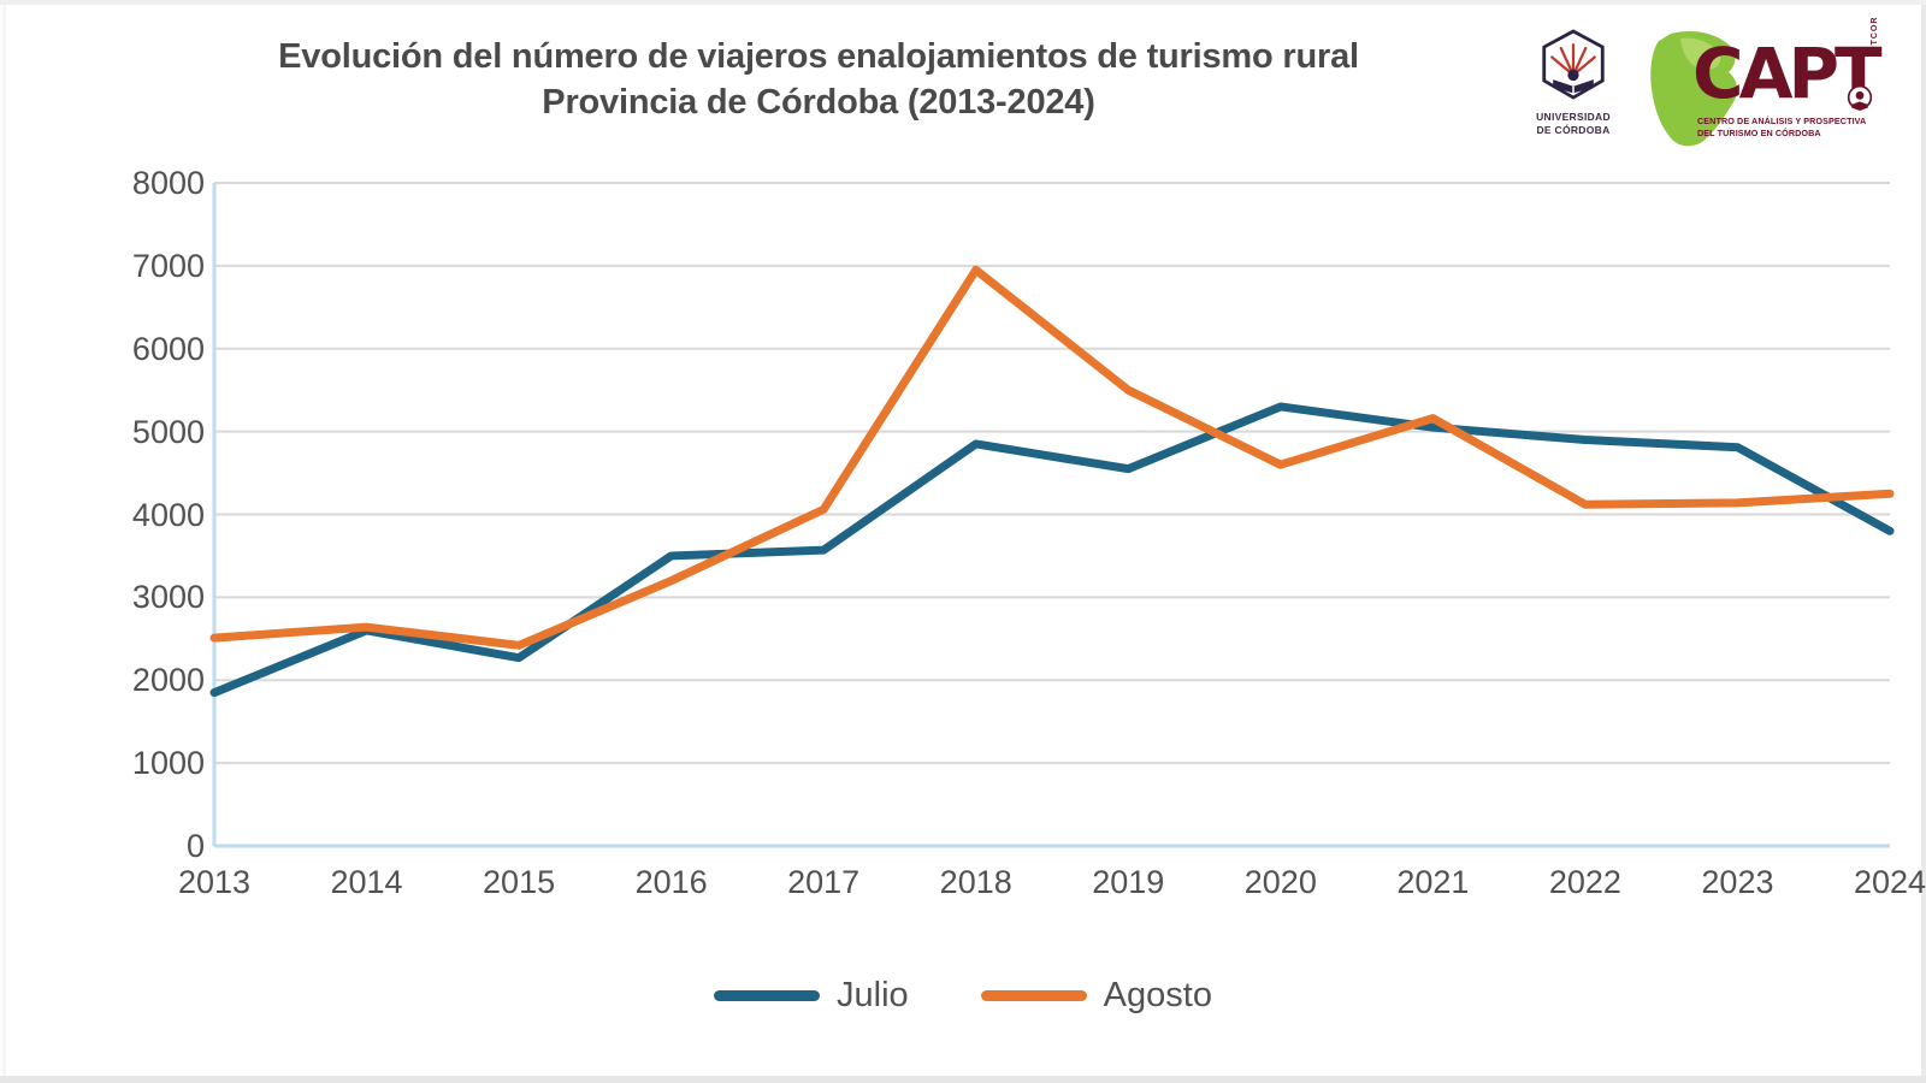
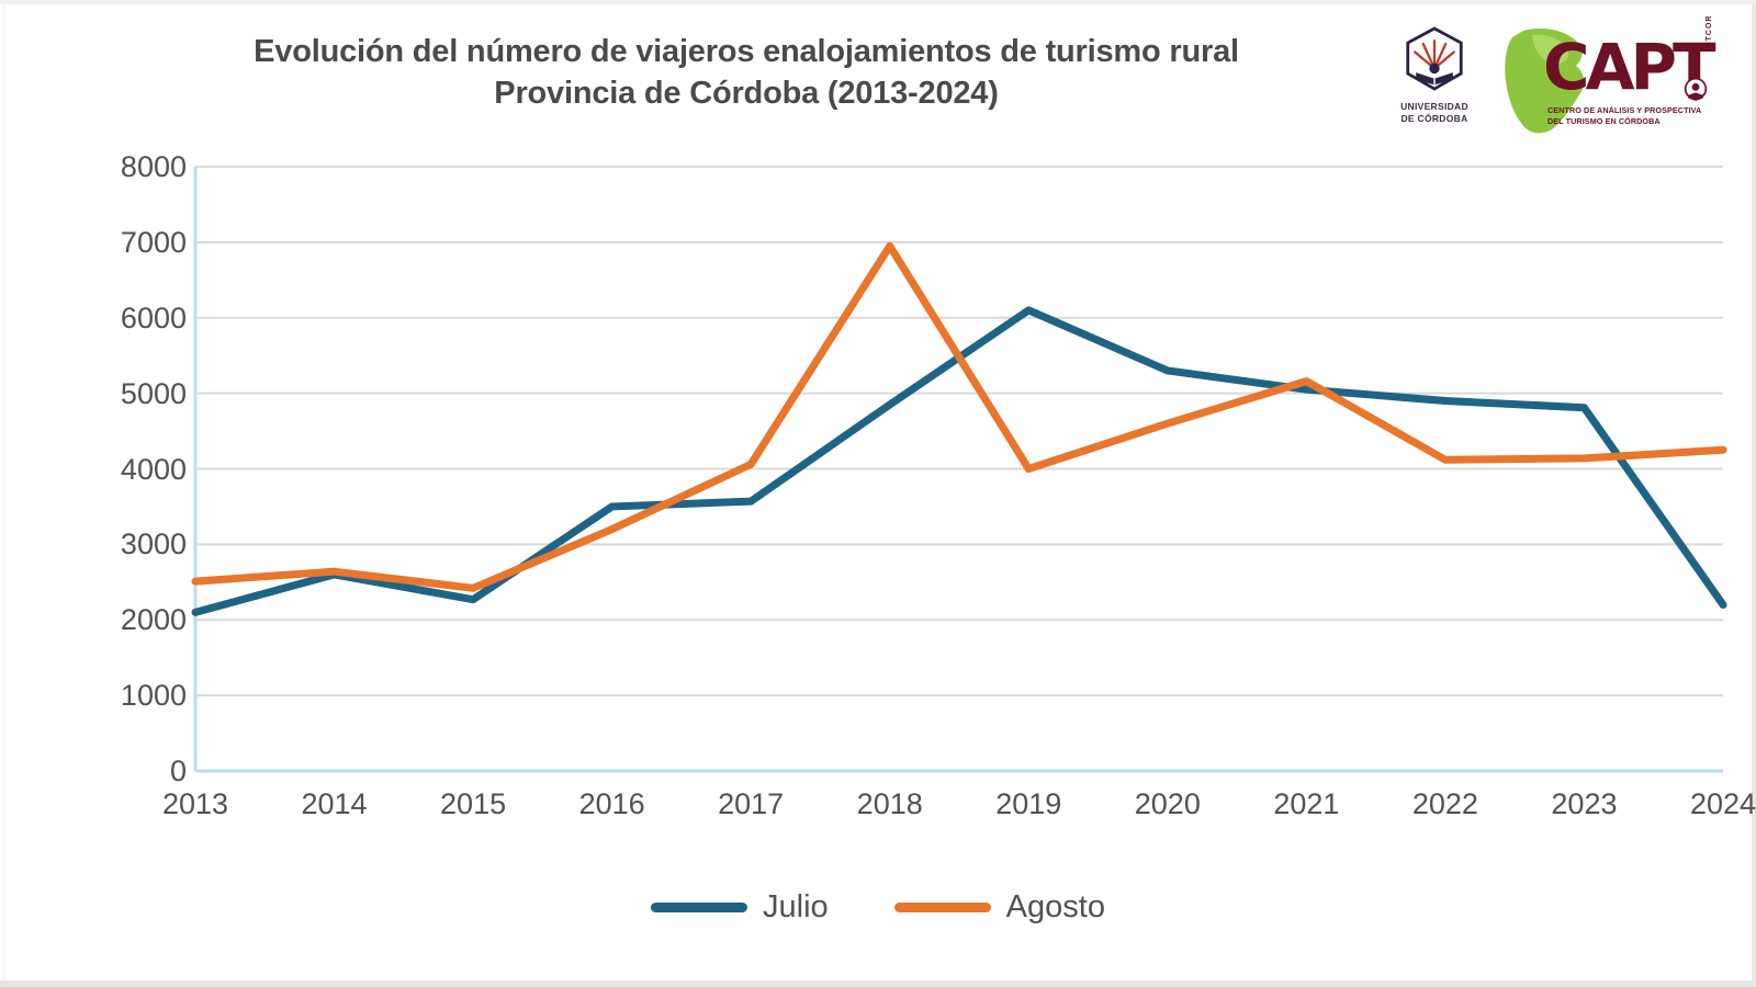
Julio/2013: 1800 -> 2100
Julio/2019: 4600 -> 6100
Agosto/2019: 5500 -> 4000
Julio/2024: 3800 -> 2200
